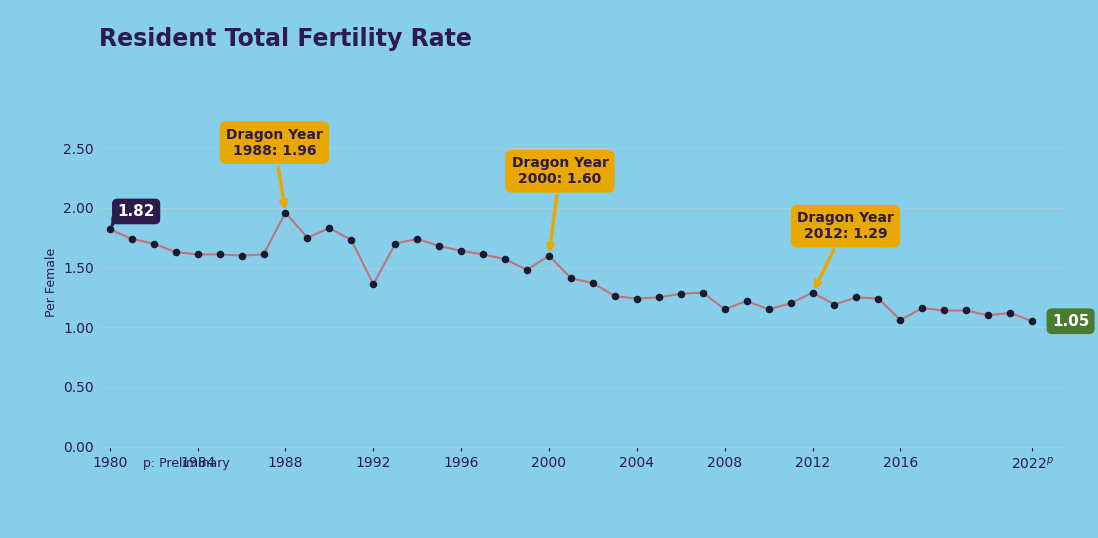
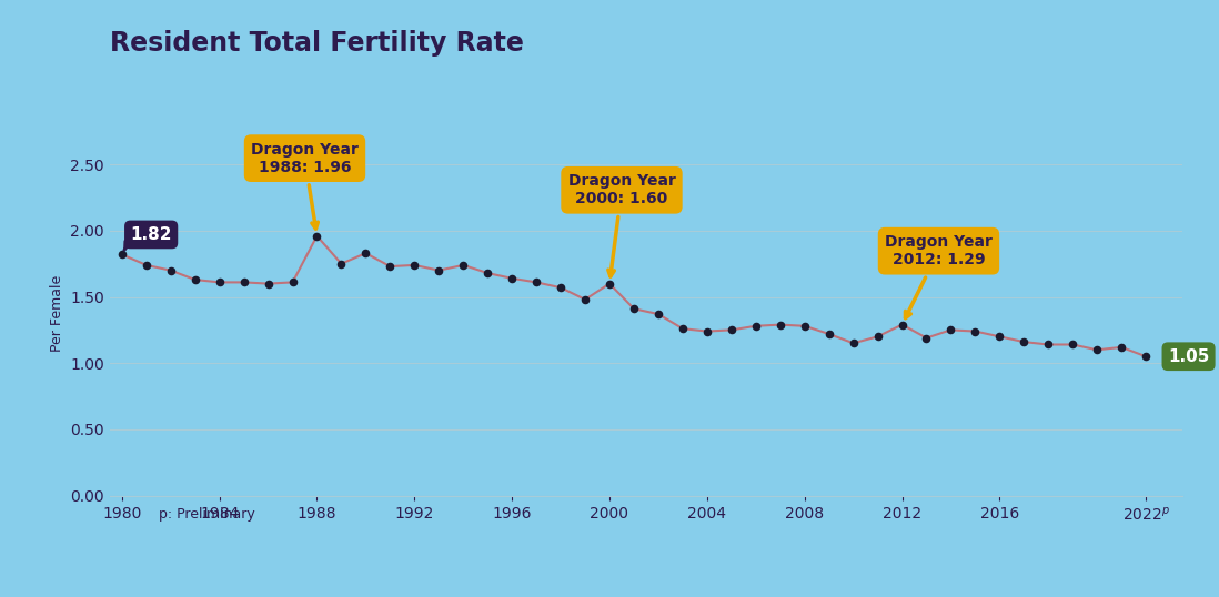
1992: 1.36 -> 1.74
2008: 1.15 -> 1.28
2016: 1.06 -> 1.20
